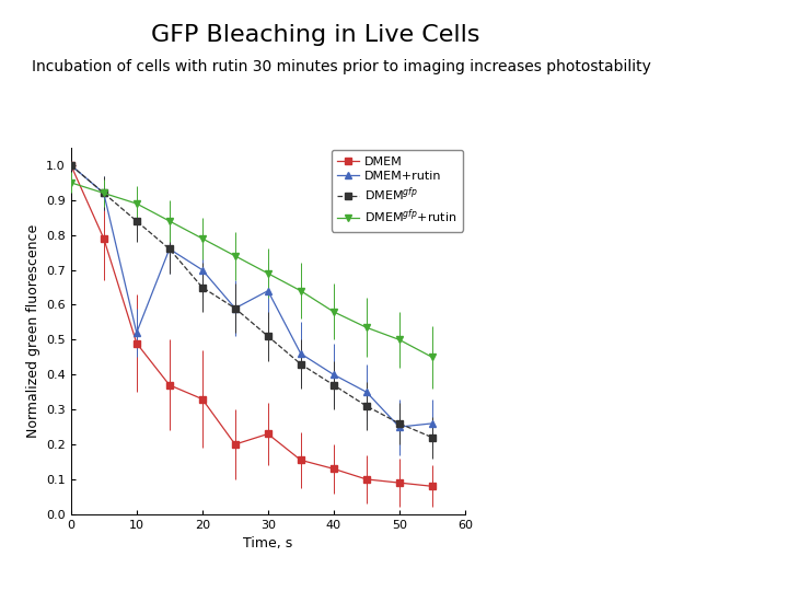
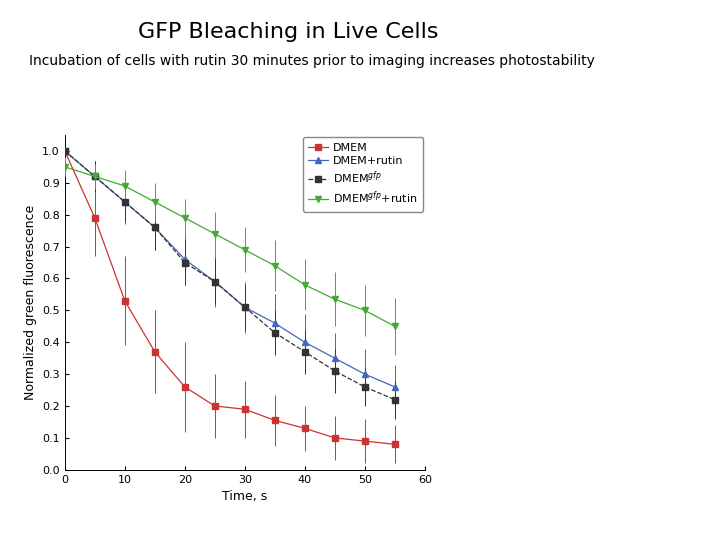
DMEM/10: 0.490 -> 0.530
DMEM+rutin/10: 0.52 -> 0.84
DMEM/20: 0.330 -> 0.260
DMEM+rutin/20: 0.70 -> 0.66
DMEM/30: 0.230 -> 0.190
DMEM+rutin/30: 0.64 -> 0.51
DMEM+rutin/50: 0.25 -> 0.30
